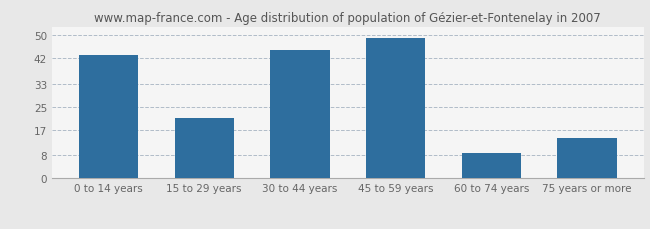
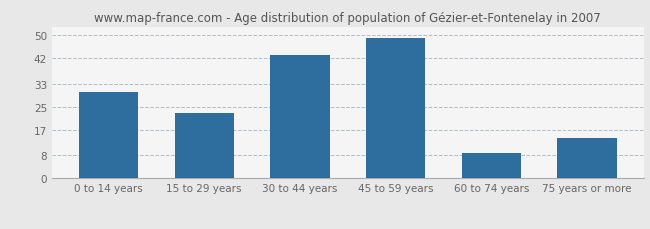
0 to 14 years: 43 -> 30
15 to 29 years: 21 -> 23
30 to 44 years: 45 -> 43
